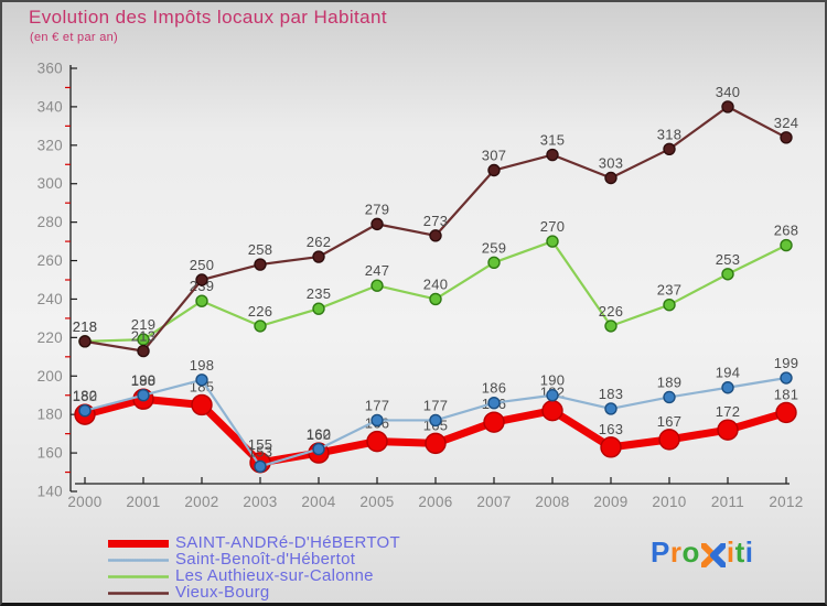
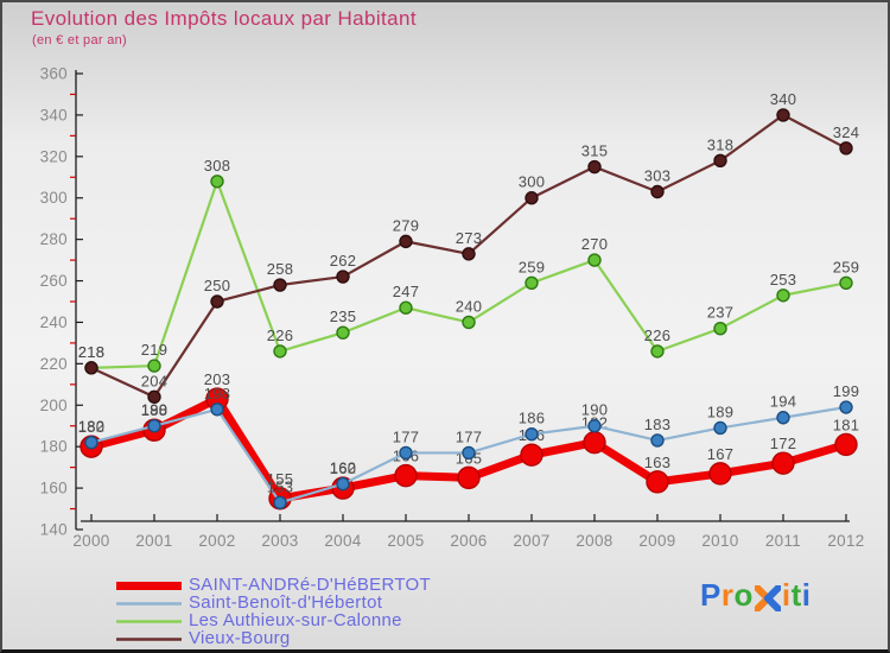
Vieux-Bourg/2001: 213 -> 204
SAINT-ANDRé-D'HéBERTOT/2002: 185 -> 203
Les Authieux-sur-Calonne/2002: 239 -> 308
Vieux-Bourg/2007: 307 -> 300
Les Authieux-sur-Calonne/2012: 268 -> 259
